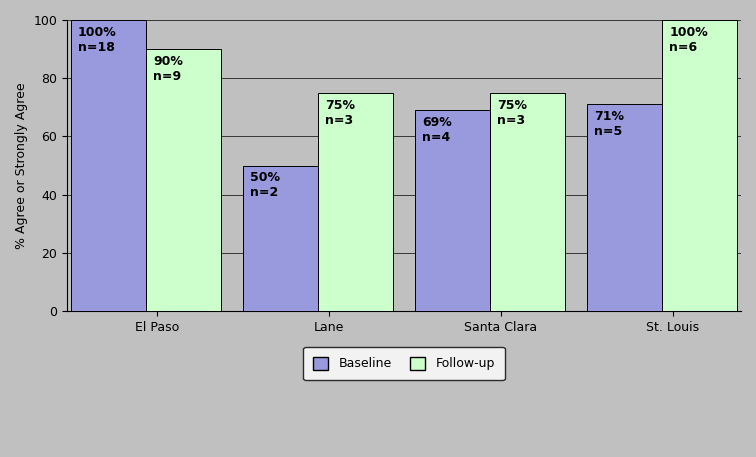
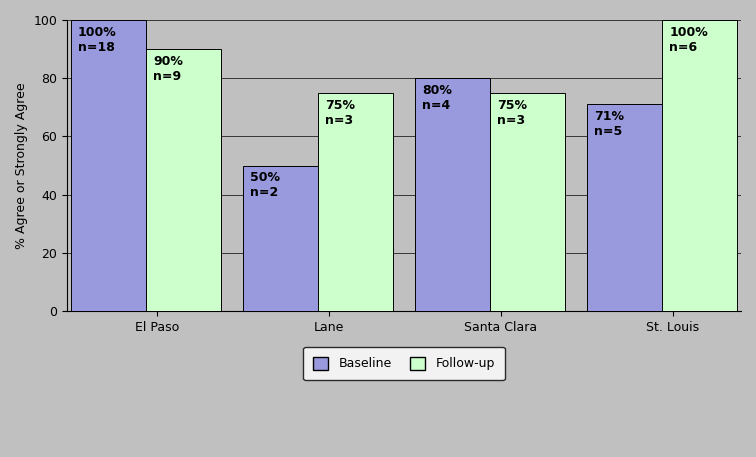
Baseline/Santa Clara: 69% -> 80%
